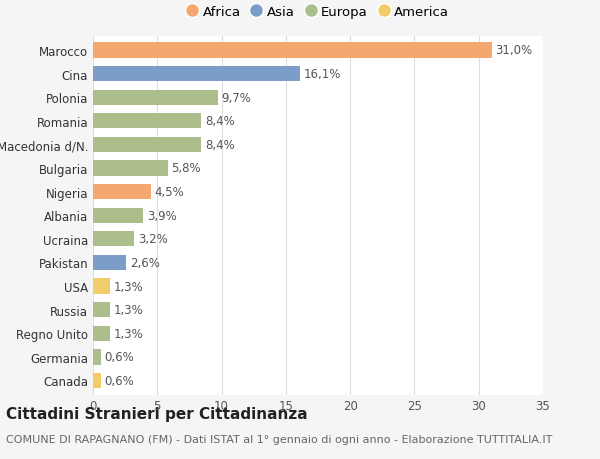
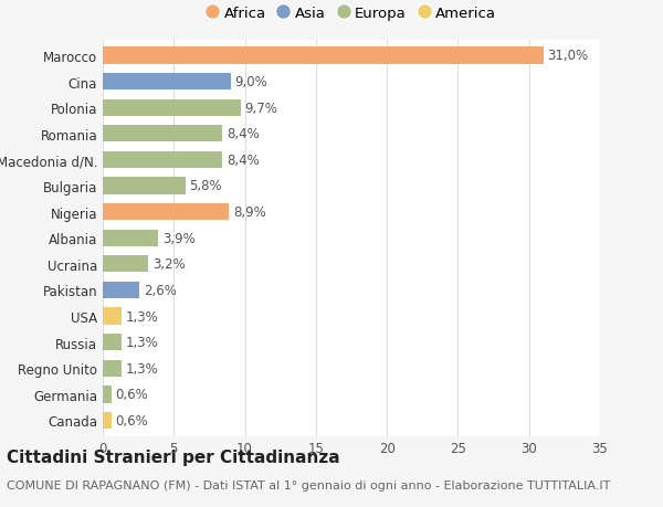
Cina: 16,1% -> 9,0%
Nigeria: 4,5% -> 8,9%
